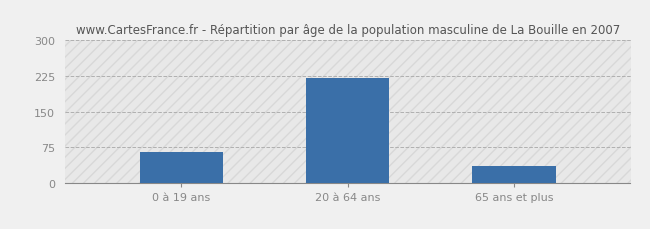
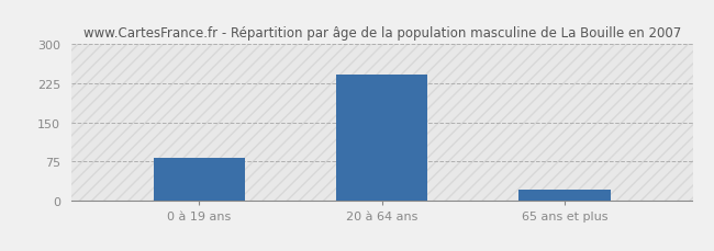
0 à 19 ans: 65 -> 83
20 à 64 ans: 220 -> 242
65 ans et plus: 35 -> 22
